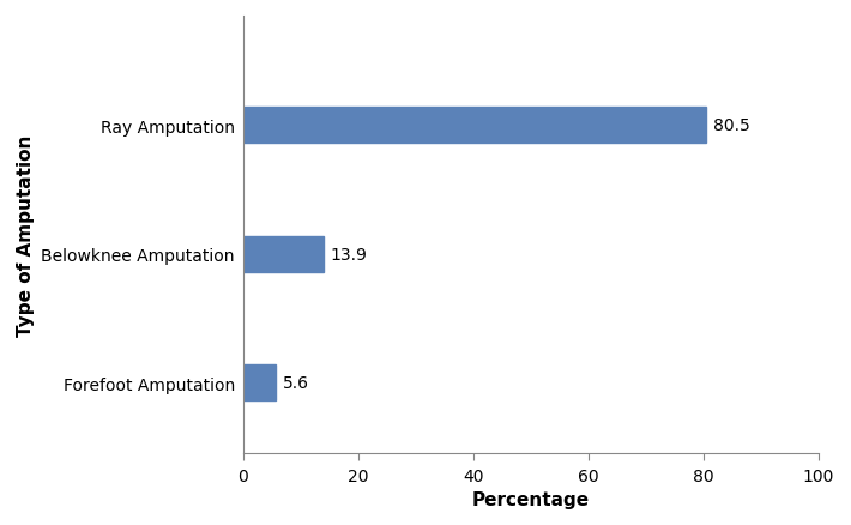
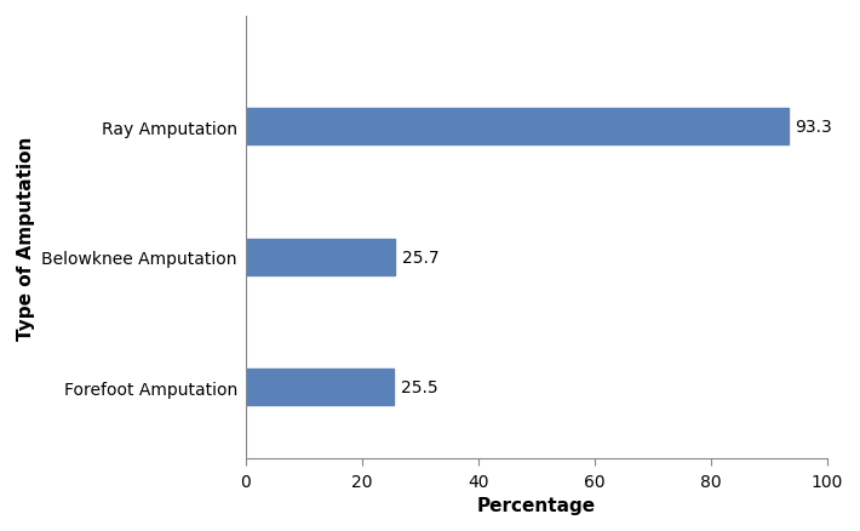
Ray Amputation: 80.5 -> 93.3
Belowknee Amputation: 13.9 -> 25.7
Forefoot Amputation: 5.6 -> 25.5
